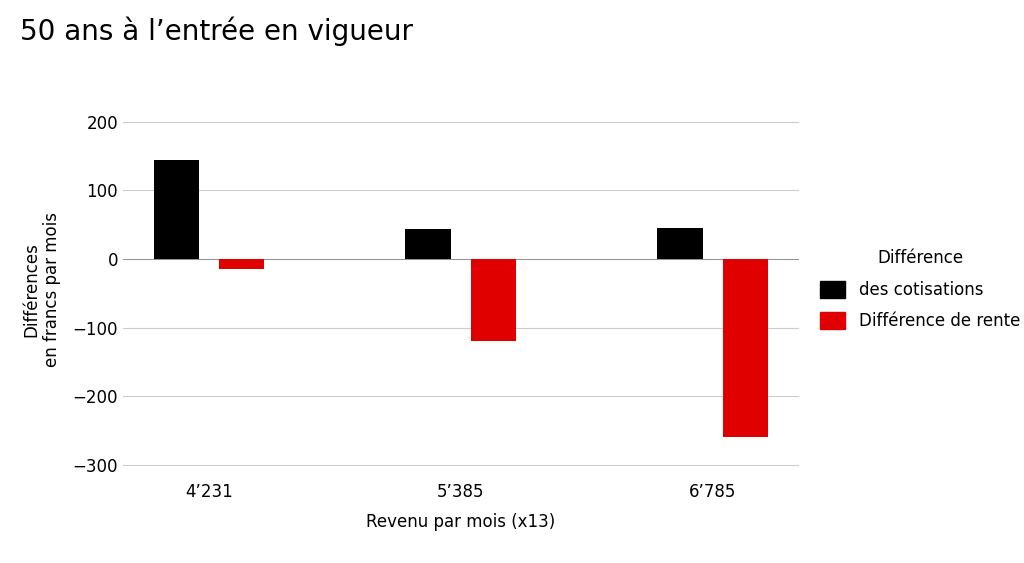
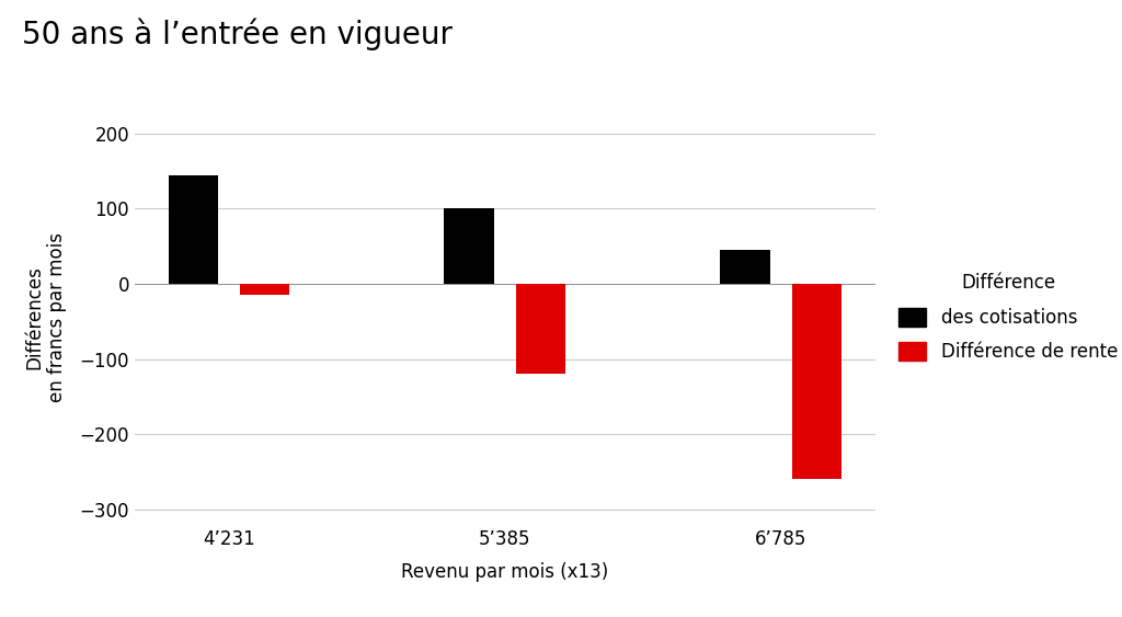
des cotisations/5’385: 44 -> 100
